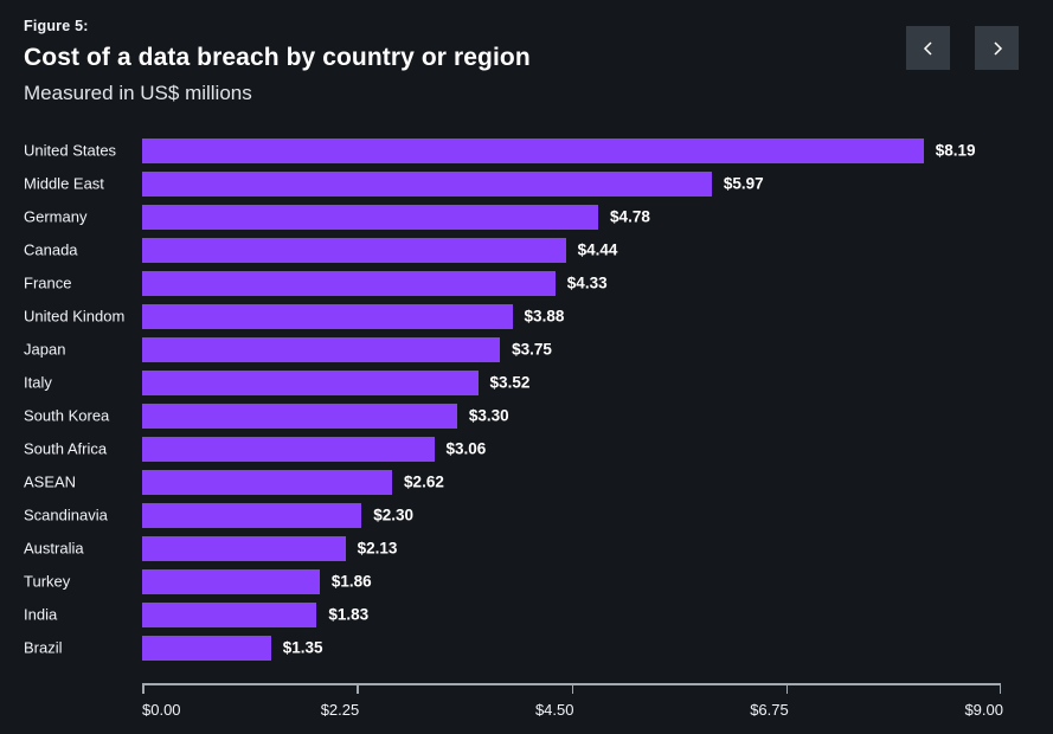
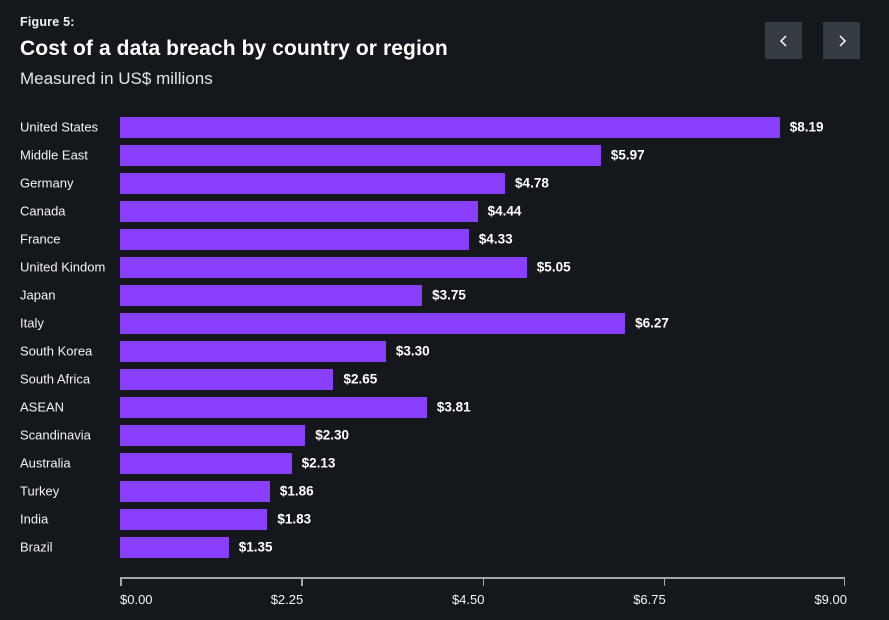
United Kindom: $3.88 -> $5.05
Italy: $3.52 -> $6.27
South Africa: $3.06 -> $2.65
ASEAN: $2.62 -> $3.81
